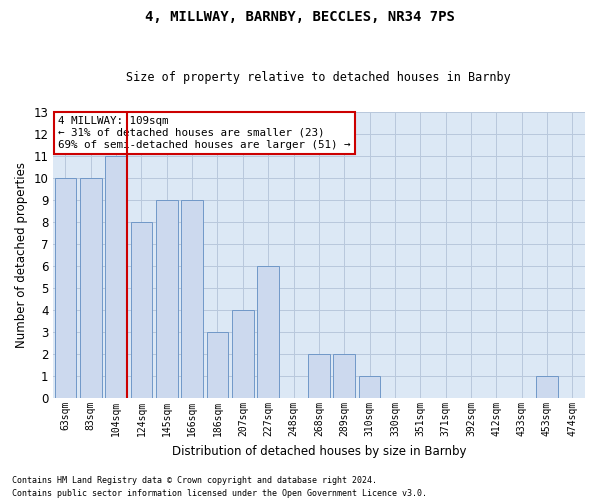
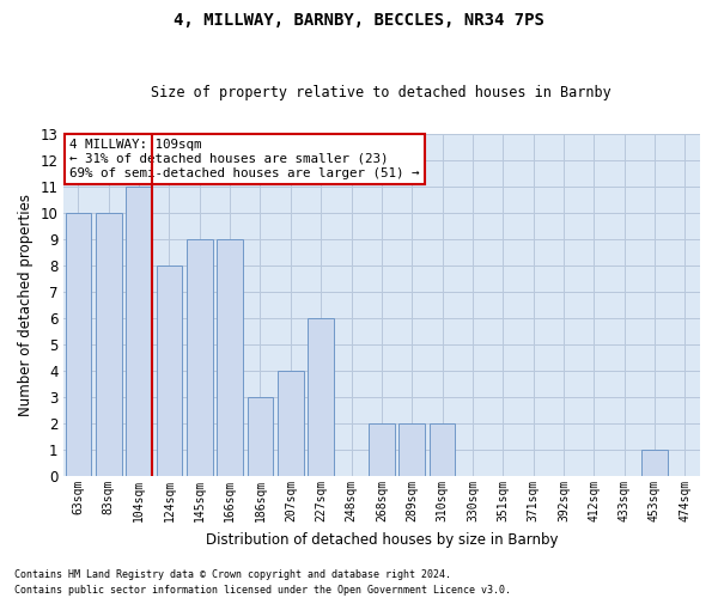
310sqm: 1 -> 2
